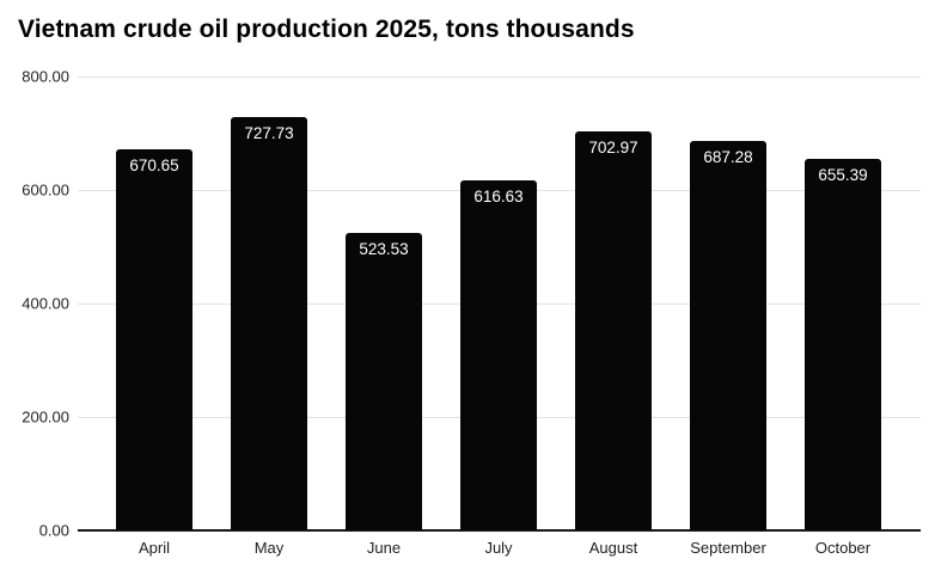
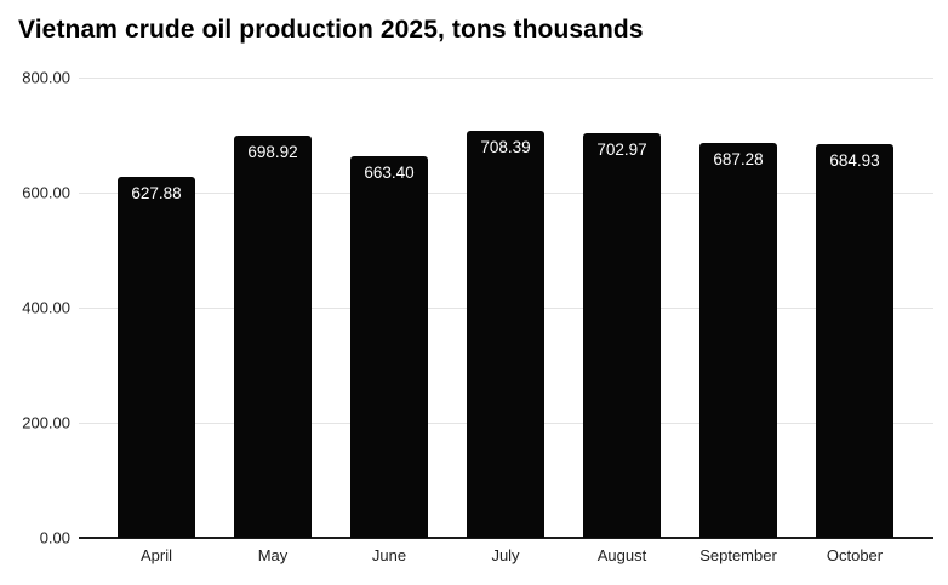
April: 670.65 -> 627.88
May: 727.73 -> 698.92
June: 523.53 -> 663.40
July: 616.63 -> 708.39
October: 655.39 -> 684.93
